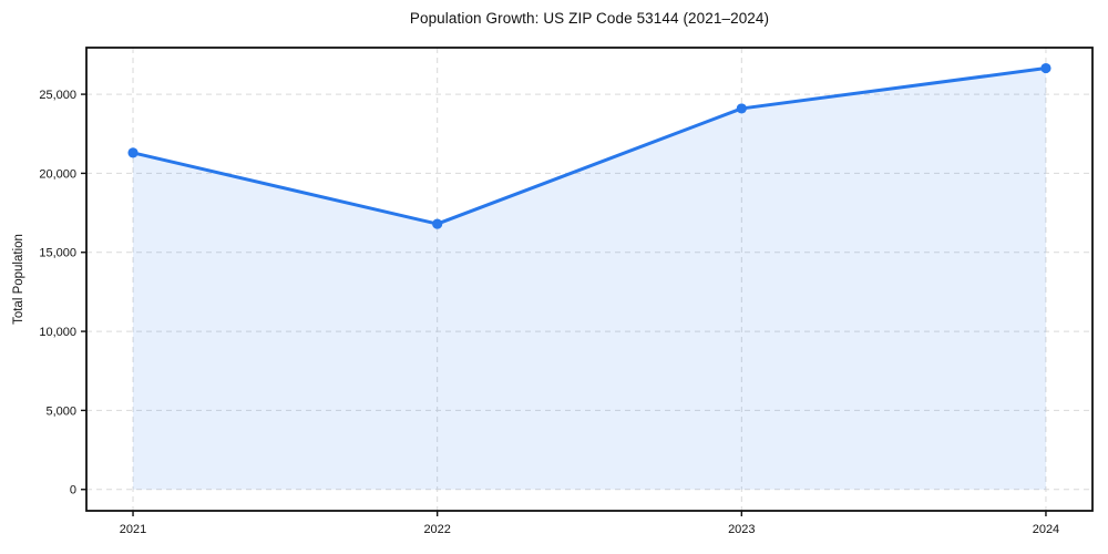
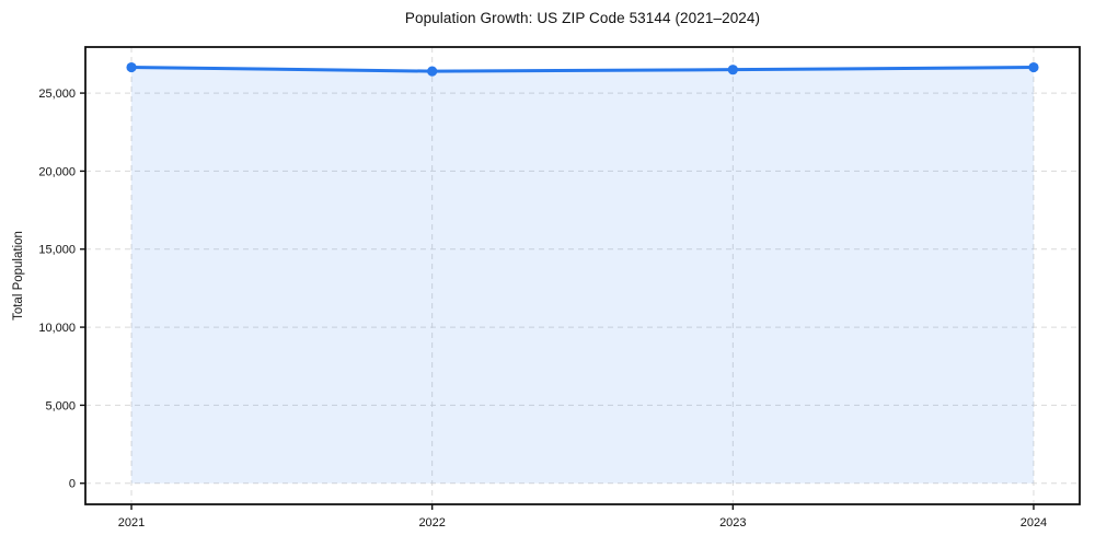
2021: 21300 -> 26600
2022: 16800 -> 26400
2023: 24100 -> 26500
